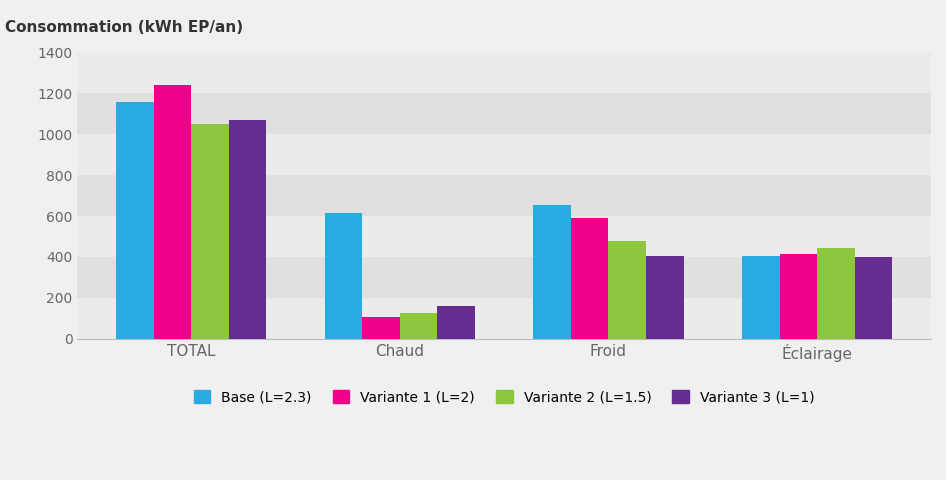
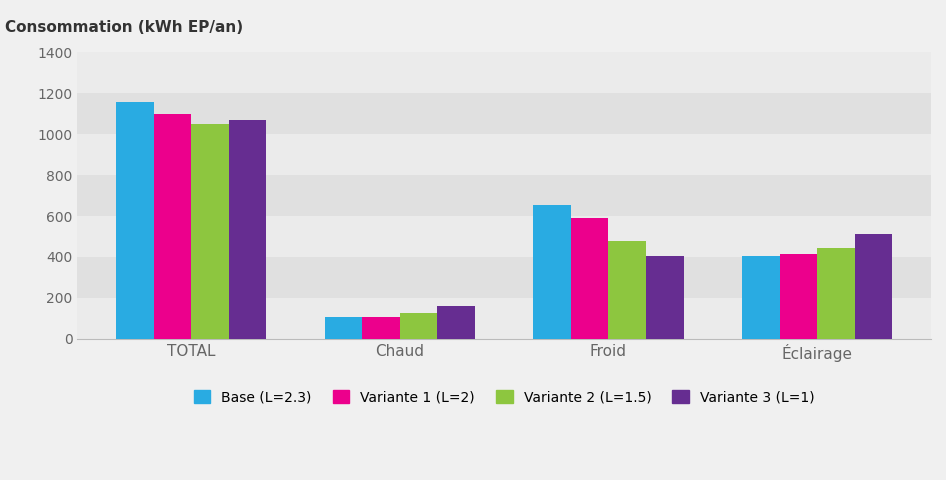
Variante 1 (L=2)/TOTAL: 1240 -> 1100
Base (L=2.3)/Chaud: 615 -> 105
Variante 3 (L=1)/Éclairage: 400 -> 510
